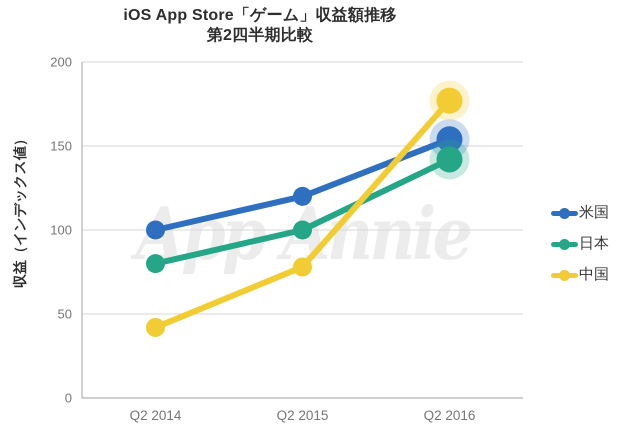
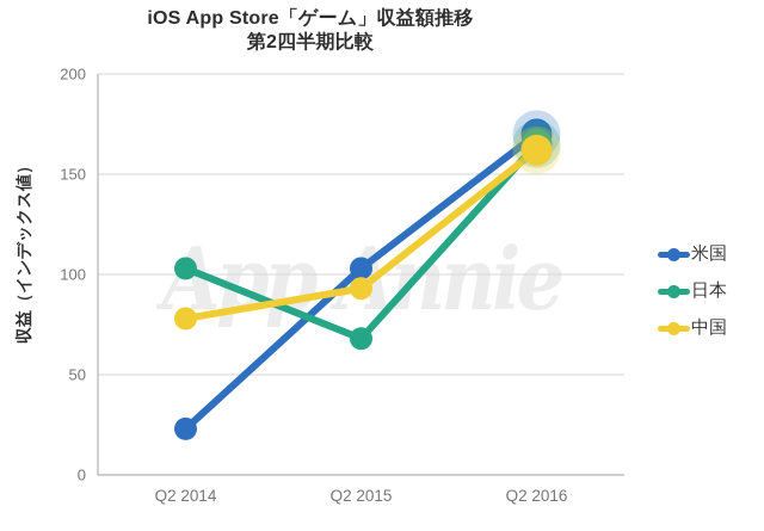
米国/Q2 2014: 100 -> 23
日本/Q2 2014: 80 -> 103
中国/Q2 2014: 42 -> 78
米国/Q2 2015: 120 -> 103
日本/Q2 2015: 100 -> 68
中国/Q2 2015: 78 -> 93
米国/Q2 2016: 154 -> 170
日本/Q2 2016: 142 -> 165
中国/Q2 2016: 177 -> 162
